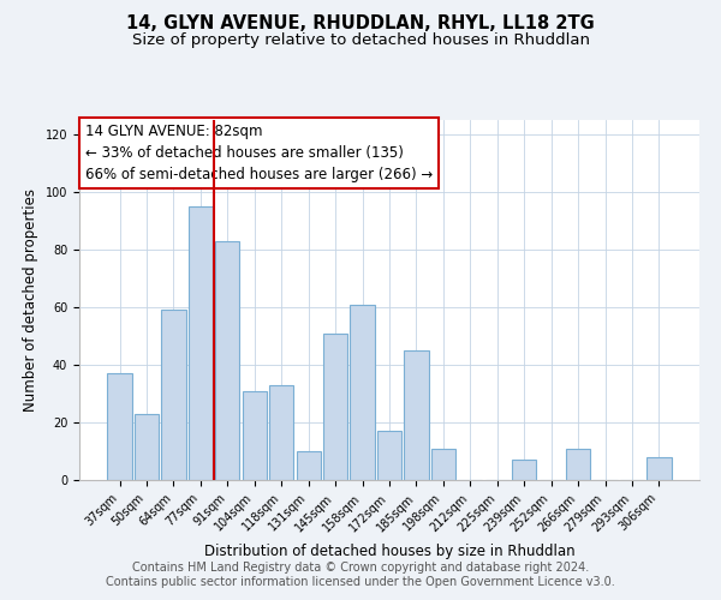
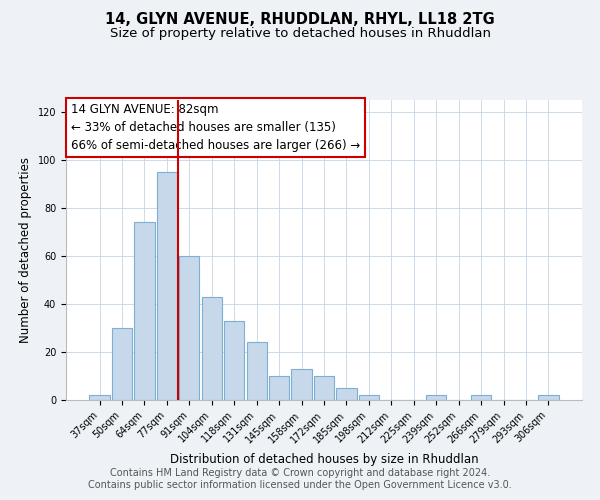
37sqm: 37 -> 2
50sqm: 23 -> 30
64sqm: 59 -> 74
91sqm: 83 -> 60
104sqm: 31 -> 43
131sqm: 10 -> 24
145sqm: 51 -> 10
158sqm: 61 -> 13
172sqm: 17 -> 10
185sqm: 45 -> 5
198sqm: 11 -> 2
239sqm: 7 -> 2
266sqm: 11 -> 2
306sqm: 8 -> 2
